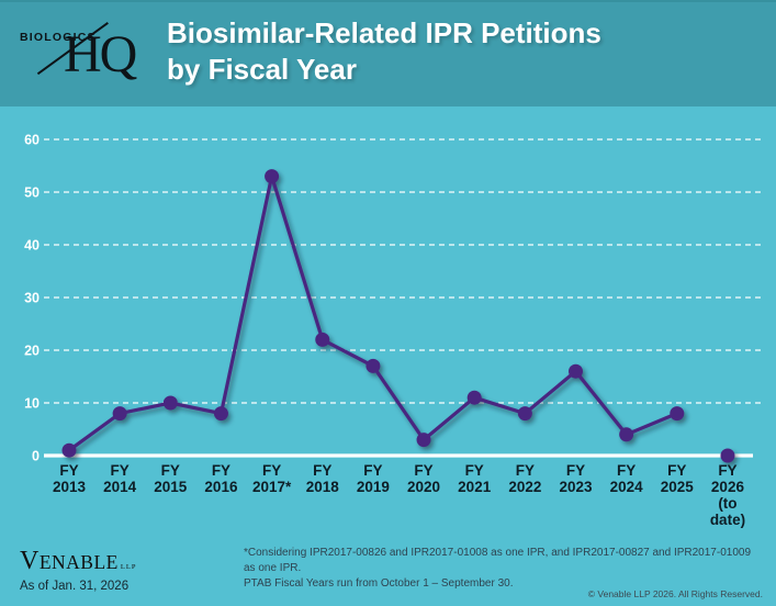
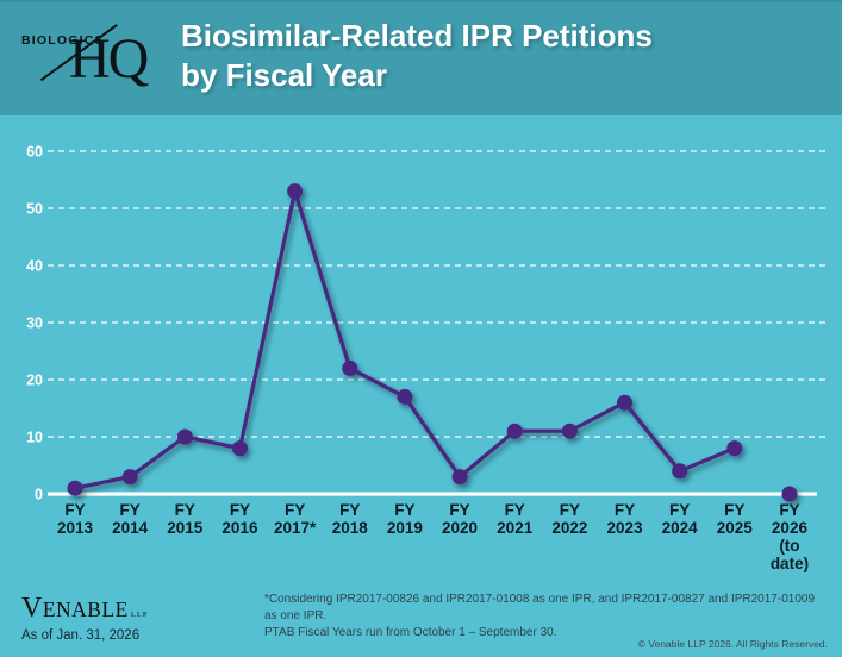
FY 2014: 8 -> 3
FY 2022: 8 -> 11
